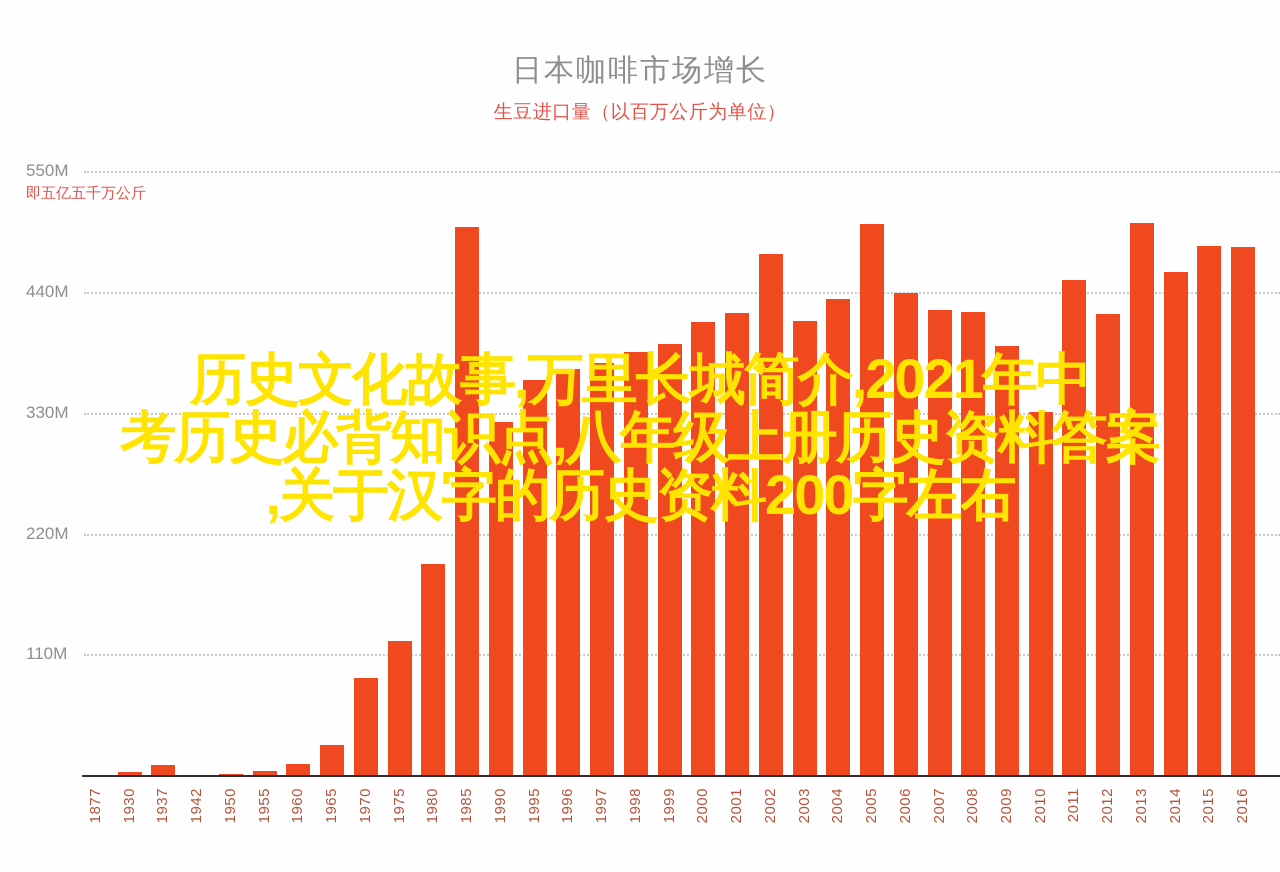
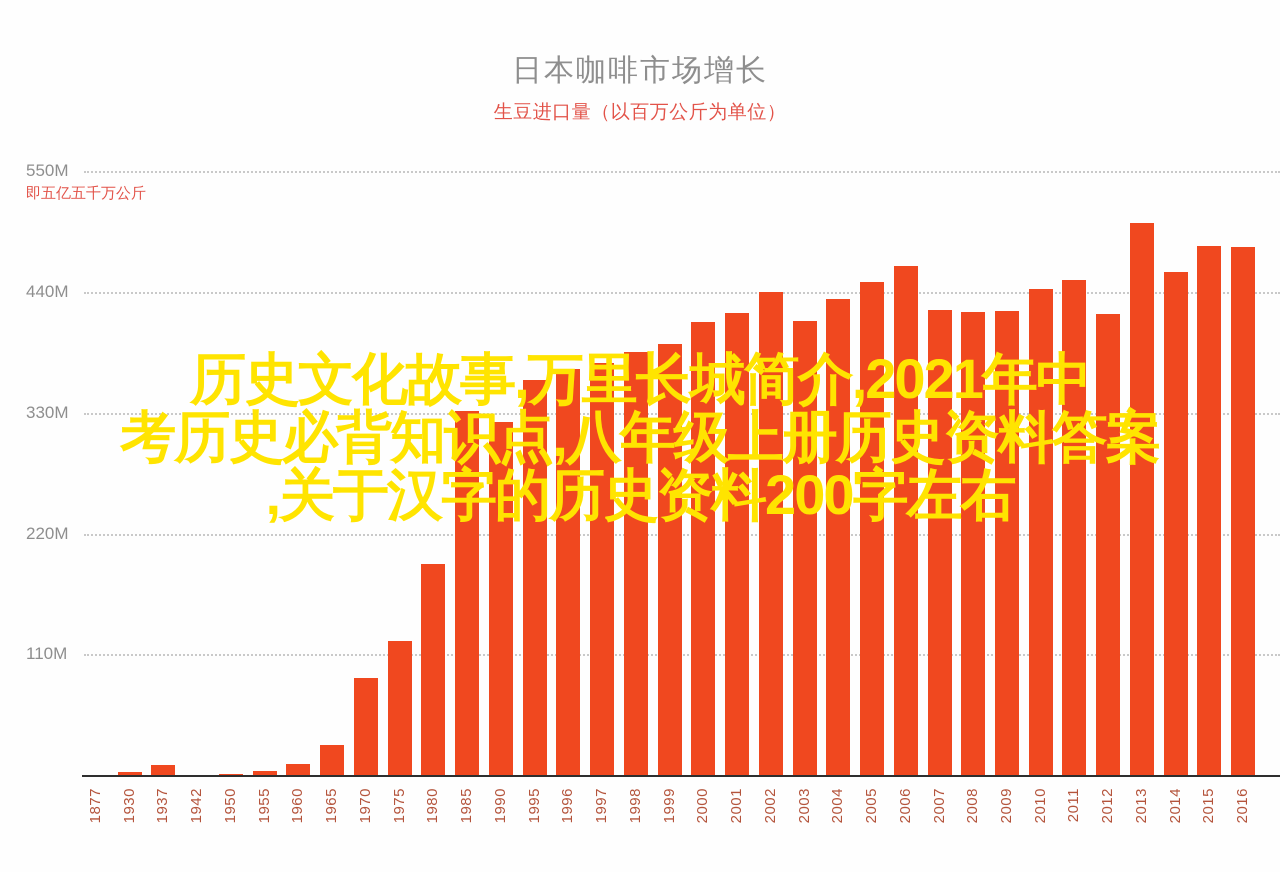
1985: 499M -> 332M
2002: 475M -> 440M
2005: 502M -> 449M
2006: 439M -> 464M
2009: 391M -> 423M
2010: 331M -> 443M
